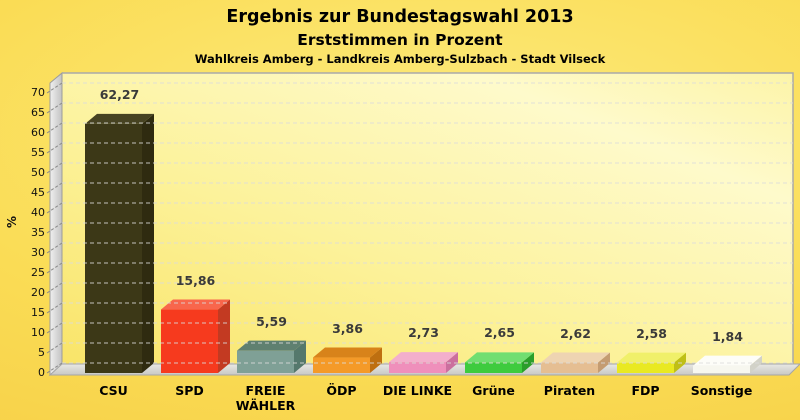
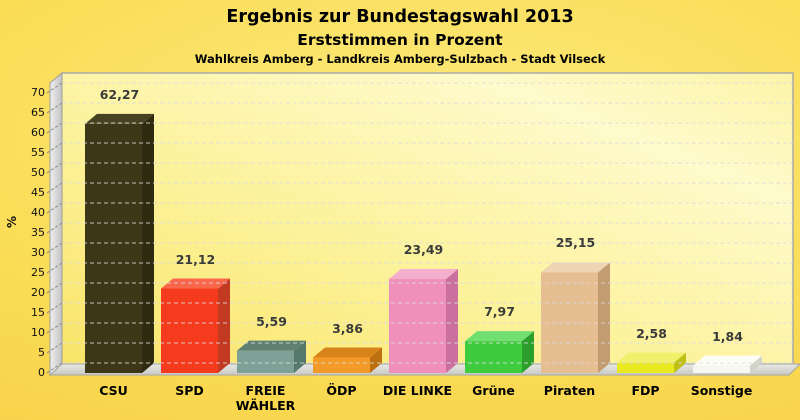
SPD: 15,86 -> 21,12
DIE LINKE: 2,73 -> 23,49
Grüne: 2,65 -> 7,97
Piraten: 2,62 -> 25,15
